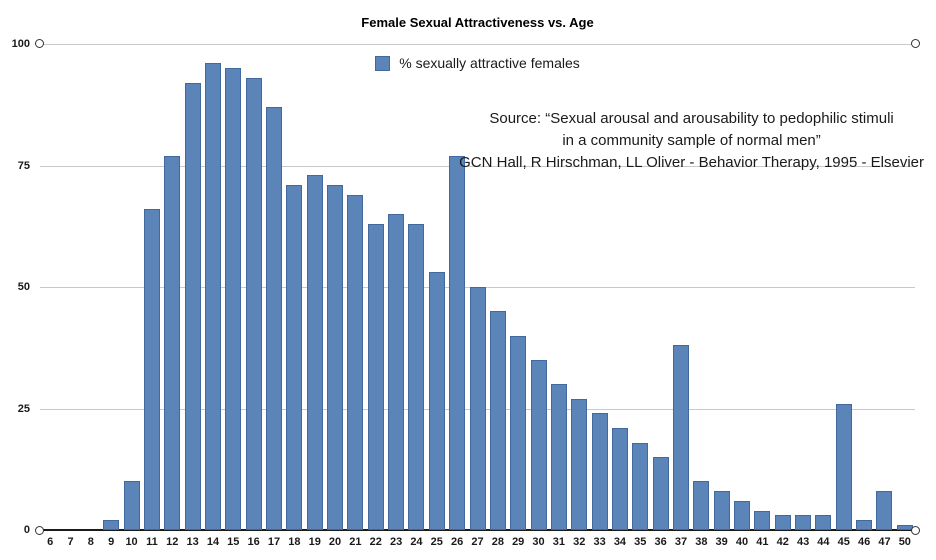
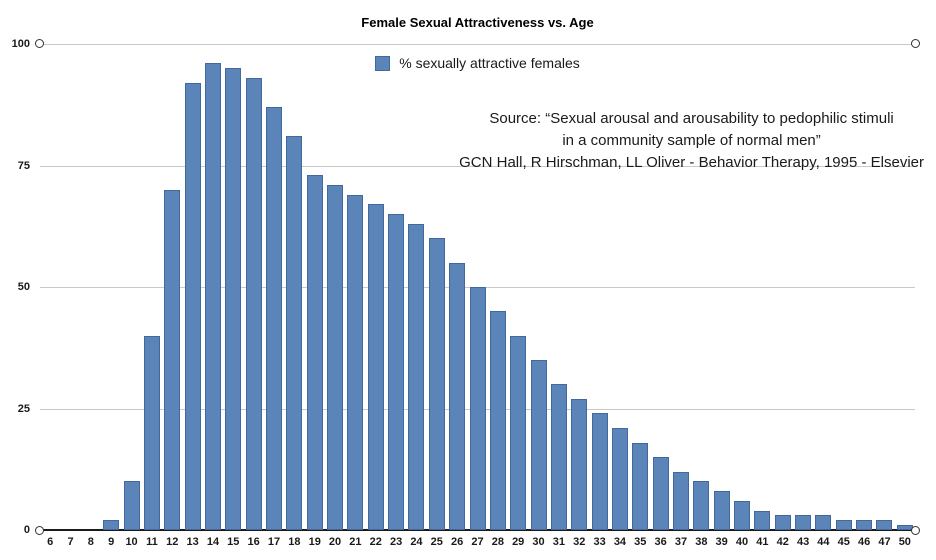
11: 66 -> 40
12: 77 -> 70
18: 71 -> 81
22: 63 -> 67
25: 53 -> 60
26: 77 -> 55
37: 38 -> 12
45: 26 -> 2
47: 8 -> 2
